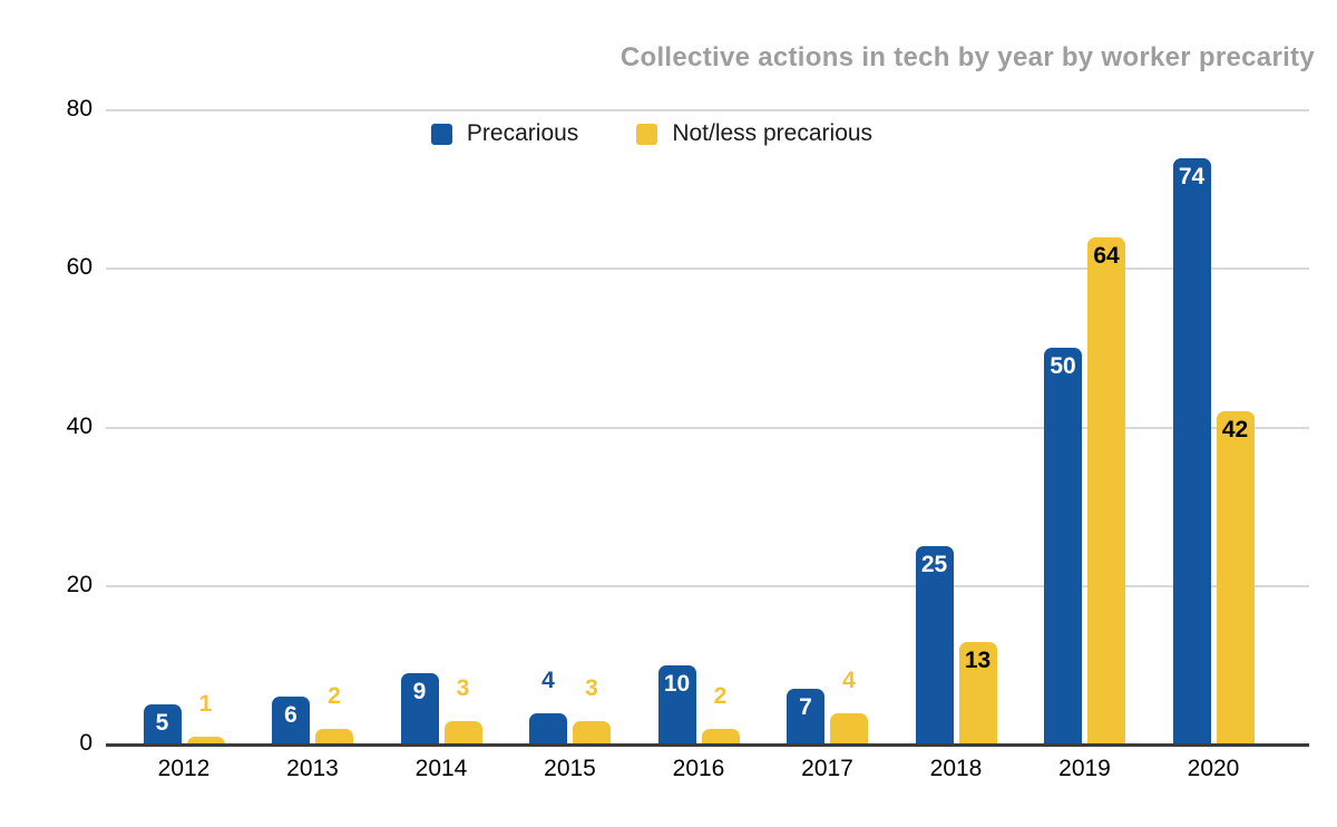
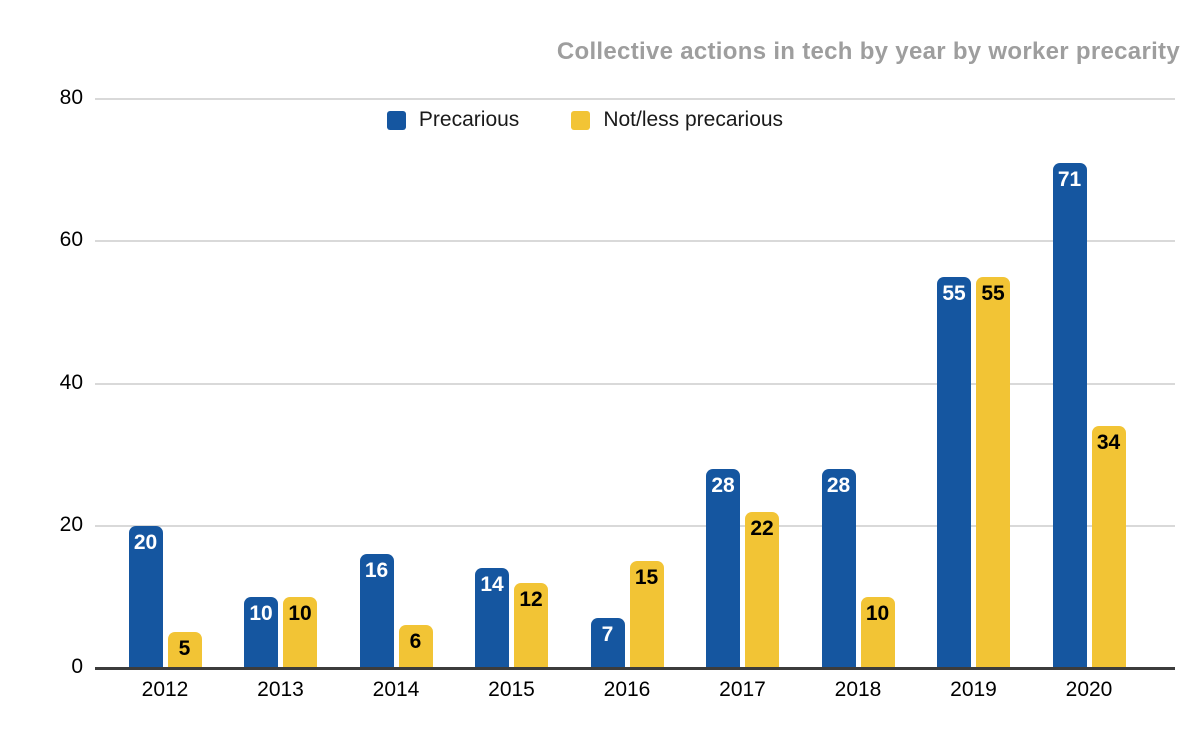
Precarious/2012: 5 -> 20
Not/less precarious/2012: 1 -> 5
Precarious/2013: 6 -> 10
Not/less precarious/2013: 2 -> 10
Precarious/2014: 9 -> 16
Not/less precarious/2014: 3 -> 6
Precarious/2015: 4 -> 14
Not/less precarious/2015: 3 -> 12
Precarious/2016: 10 -> 7
Not/less precarious/2016: 2 -> 15
Precarious/2017: 7 -> 28
Not/less precarious/2017: 4 -> 22
Precarious/2018: 25 -> 28
Not/less precarious/2018: 13 -> 10
Precarious/2019: 50 -> 55
Not/less precarious/2019: 64 -> 55
Precarious/2020: 74 -> 71
Not/less precarious/2020: 42 -> 34
